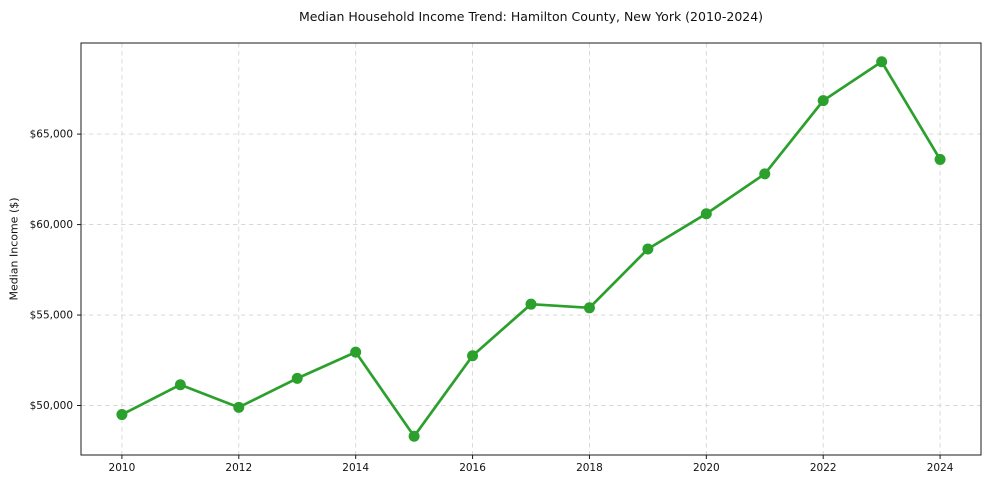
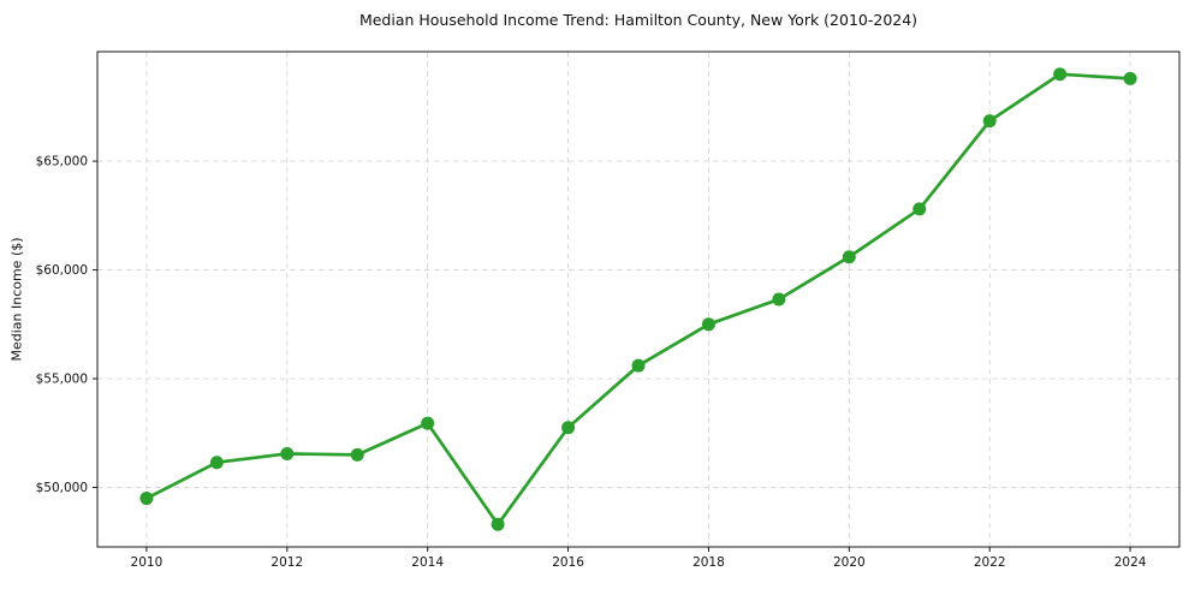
2012: $49900 -> $51600
2018: $55400 -> $57500
2024: $63600 -> $68800
